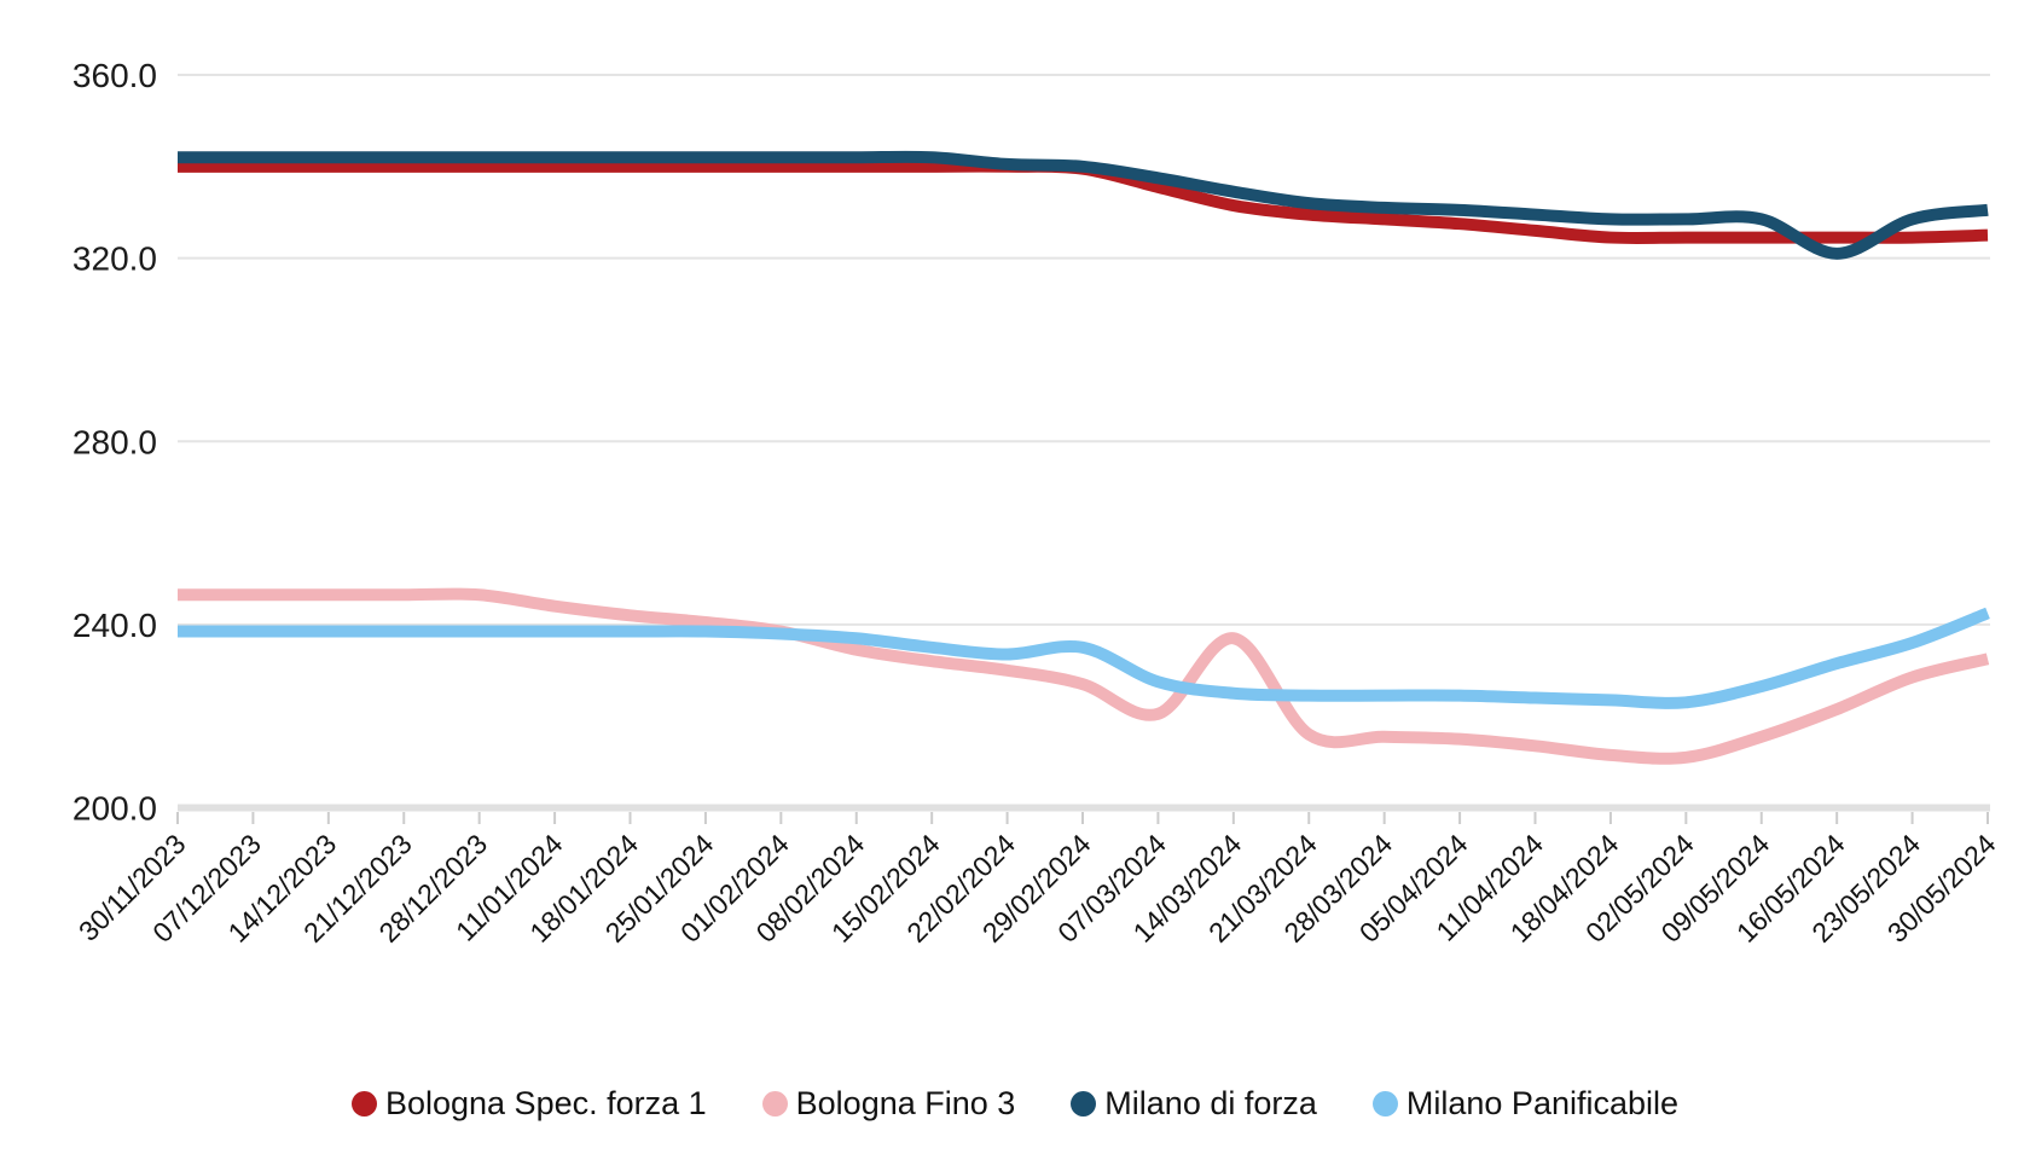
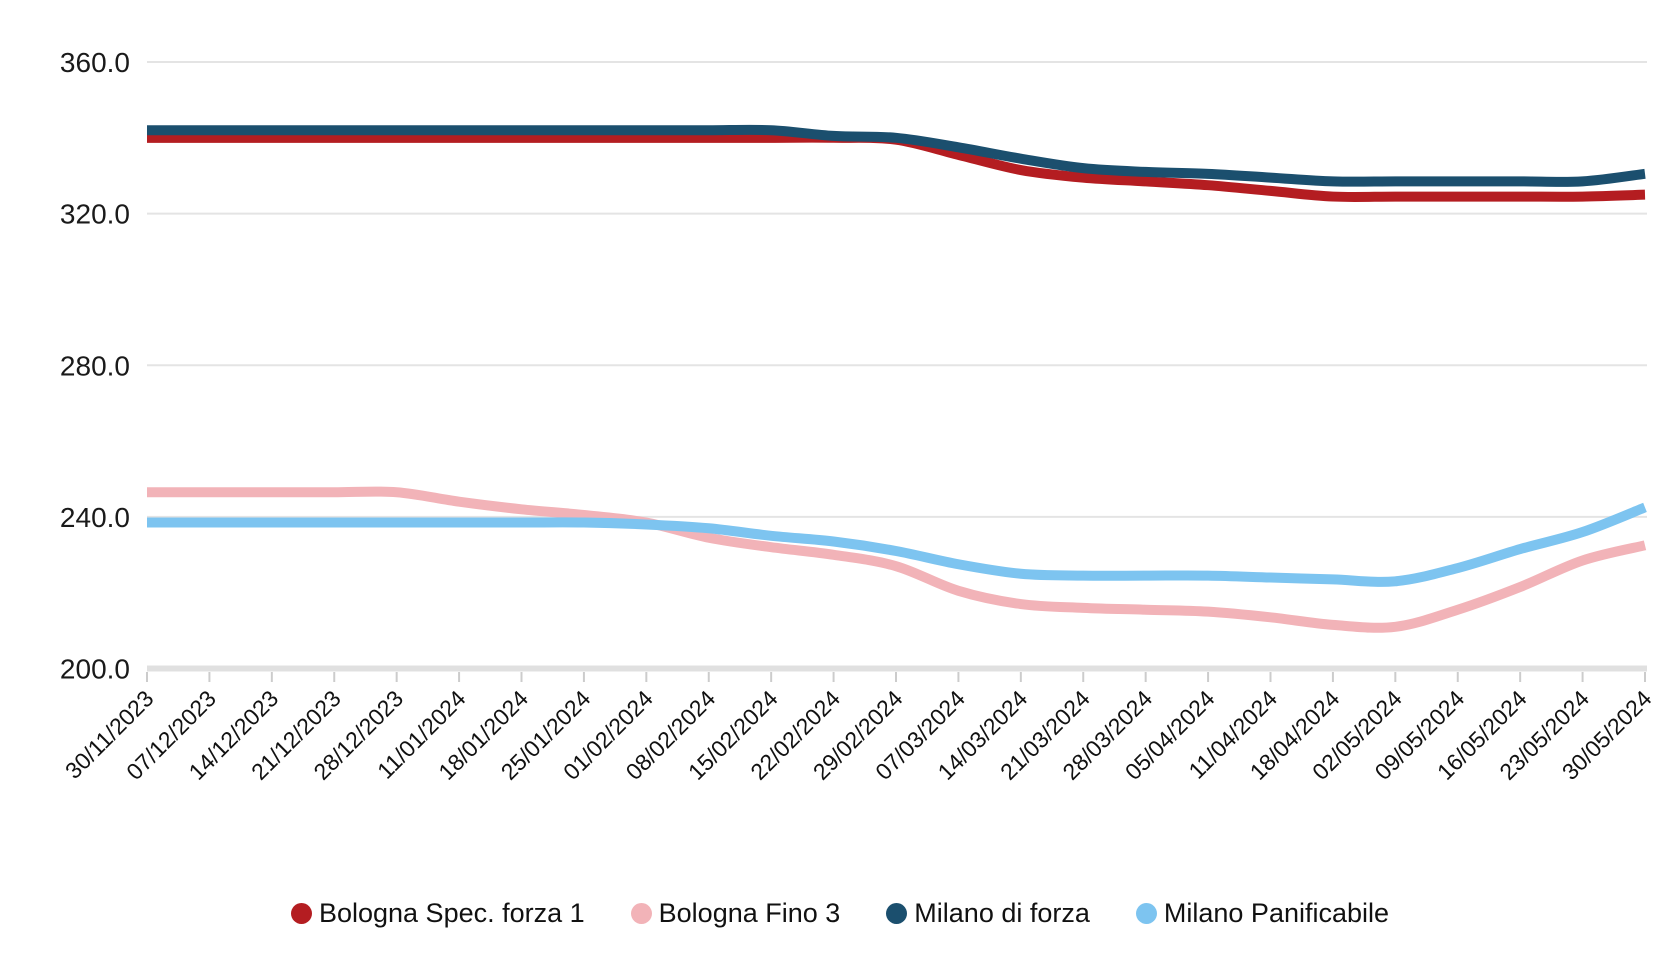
Milano Panificabile/29/02/2024: 235 -> 231
Bologna Fino 3/14/03/2024: 237 -> 217
Milano di forza/16/05/2024: 321 -> 328
